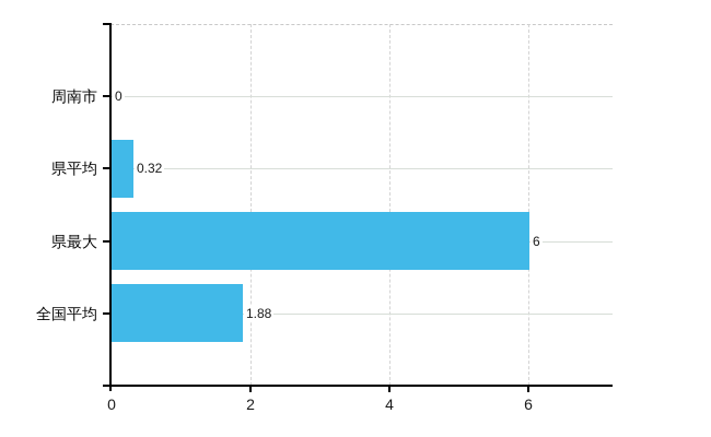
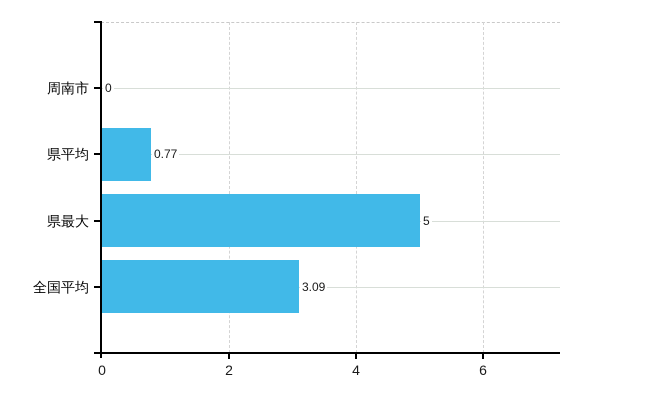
県平均: 0.32 -> 0.77
県最大: 6 -> 5
全国平均: 1.88 -> 3.09
